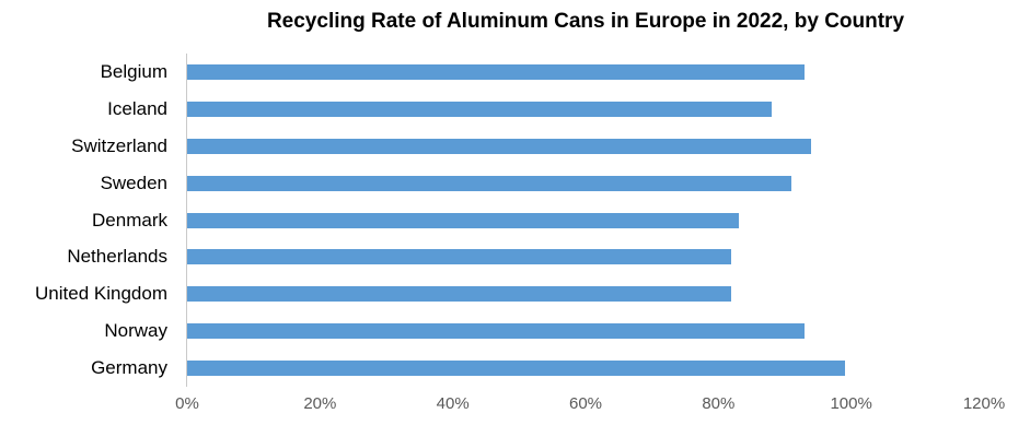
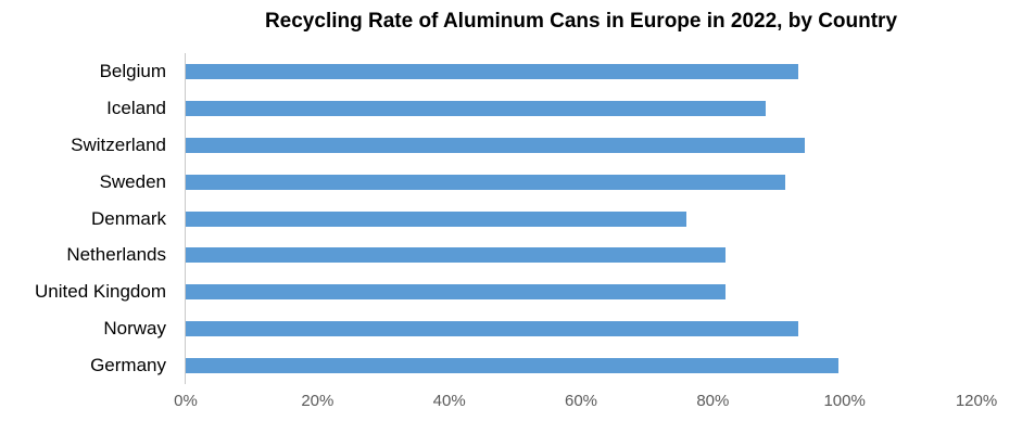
Denmark: 83% -> 76%
